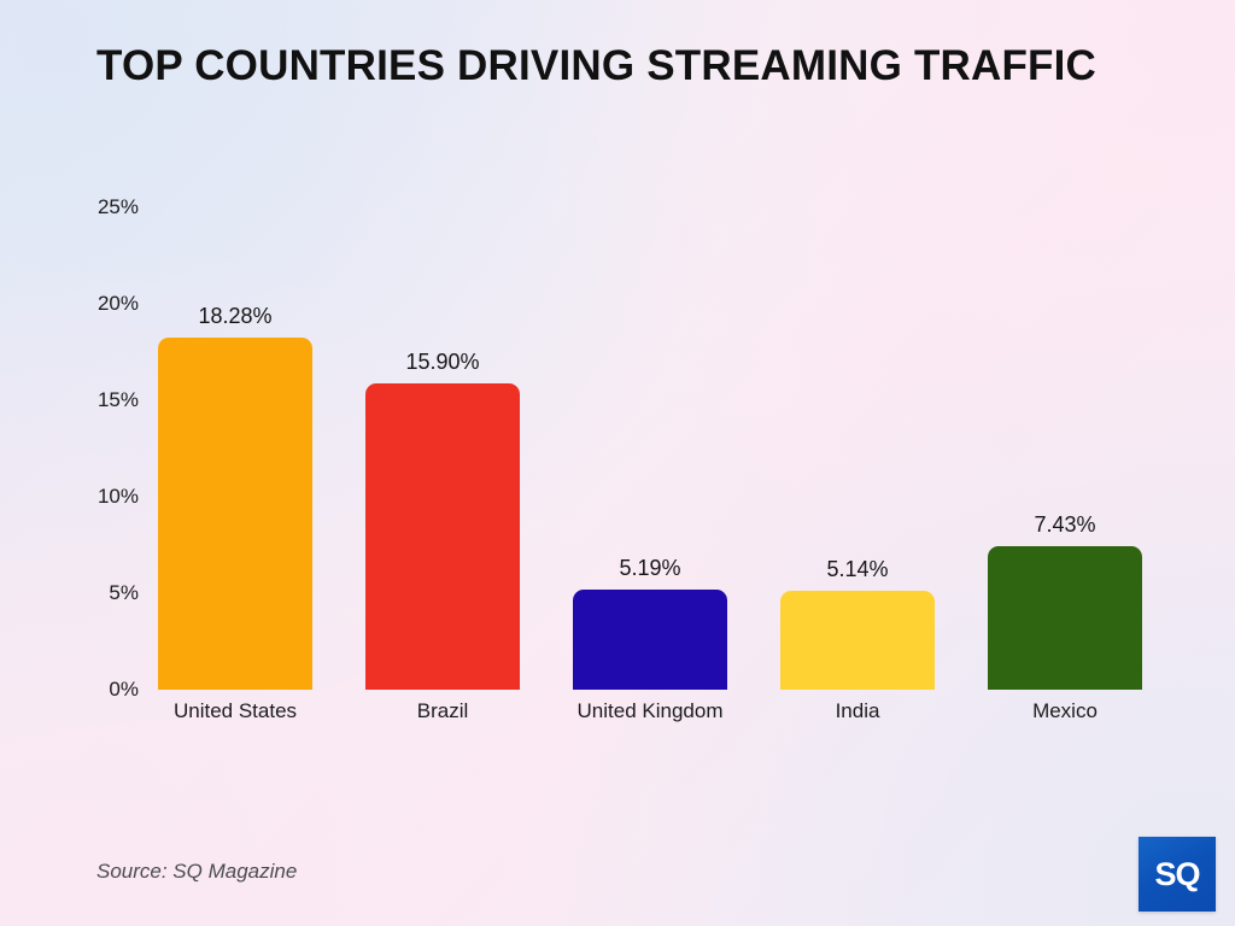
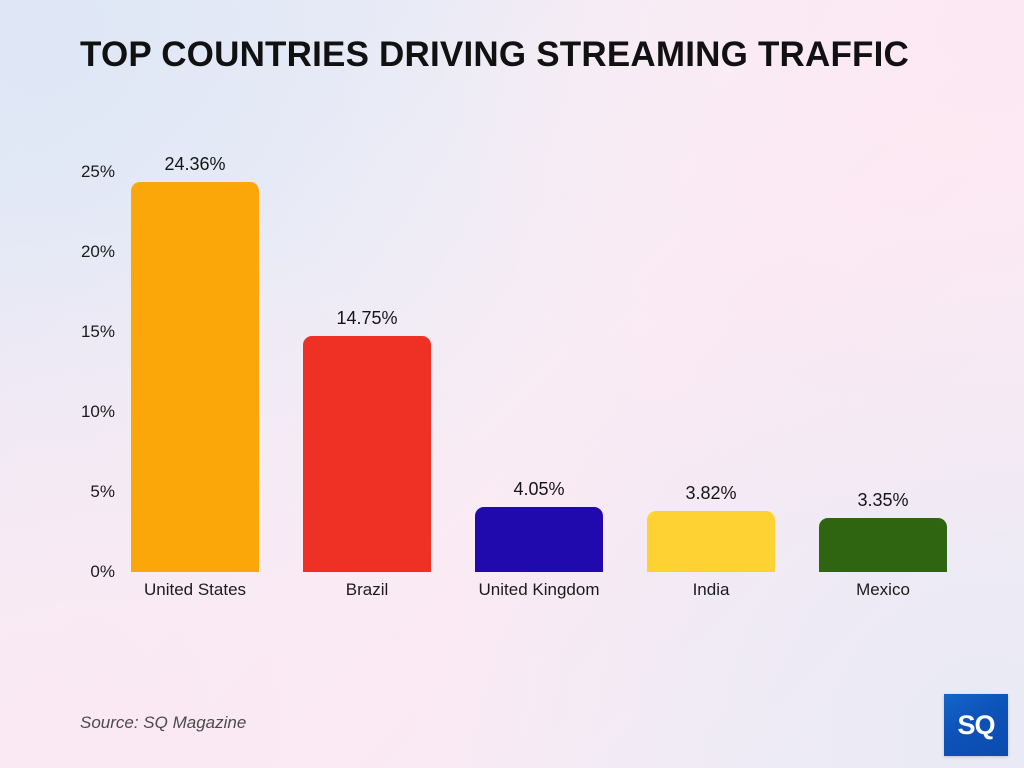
United States: 18.28% -> 24.36%
Brazil: 15.90% -> 14.75%
United Kingdom: 5.19% -> 4.05%
India: 5.14% -> 3.82%
Mexico: 7.43% -> 3.35%
